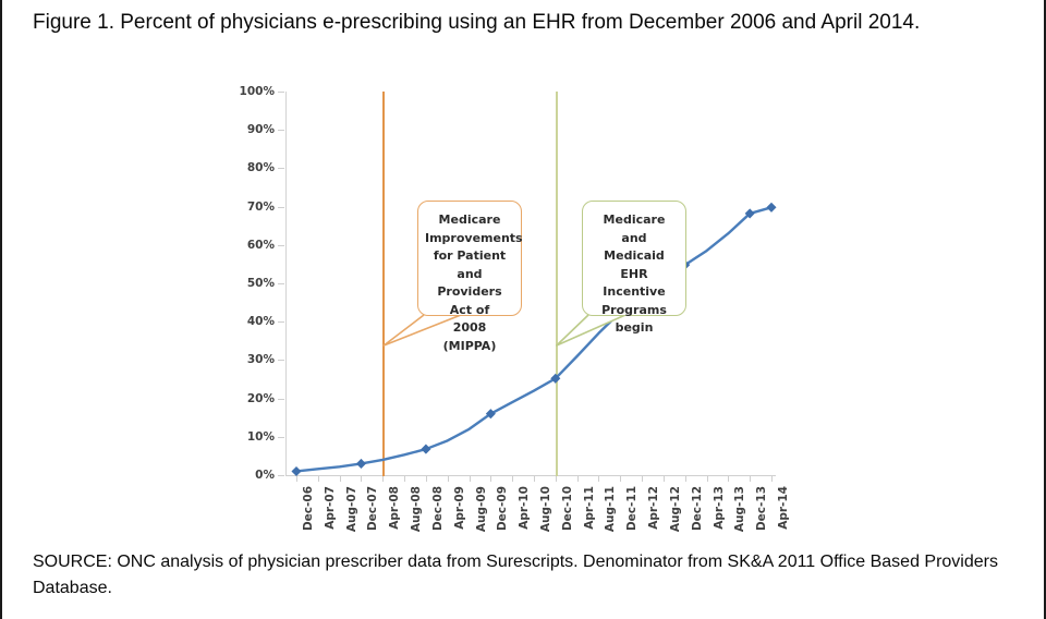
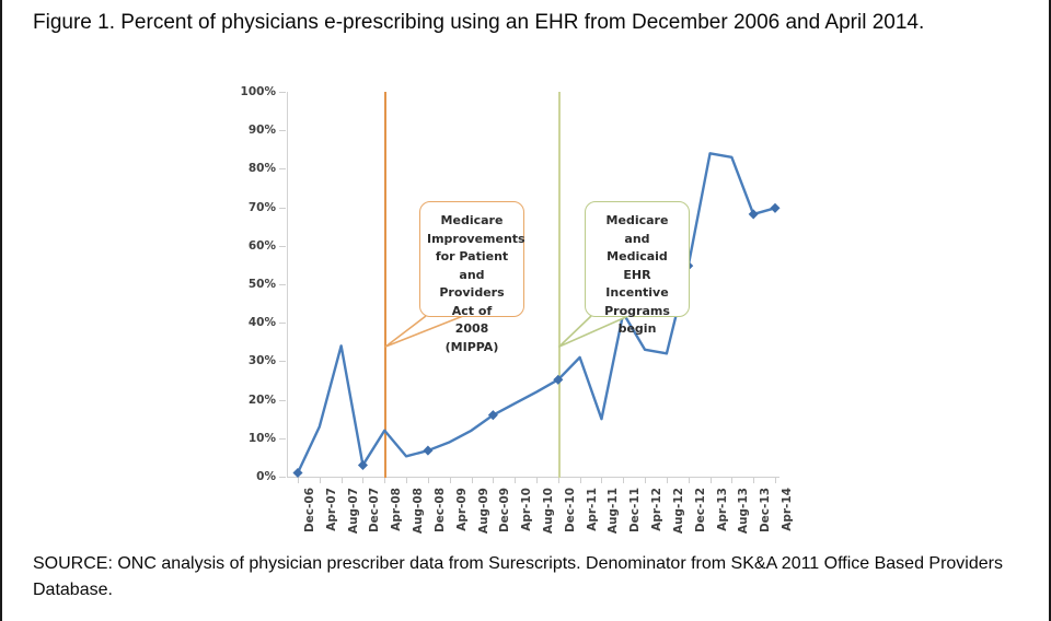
Apr-07: 2% -> 13%
Aug-07: 2% -> 34%
Apr-08: 4% -> 12%
Aug-11: 37% -> 15%
Apr-12: 46% -> 33%
Aug-12: 50% -> 32%
Apr-13: 58% -> 84%
Aug-13: 63% -> 83%
